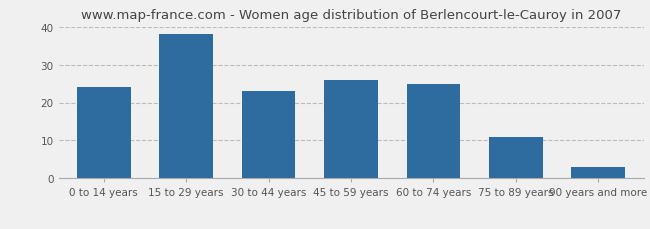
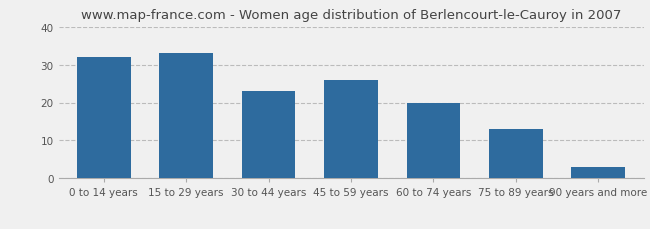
0 to 14 years: 24 -> 32
15 to 29 years: 38 -> 33
60 to 74 years: 25 -> 20
75 to 89 years: 11 -> 13
